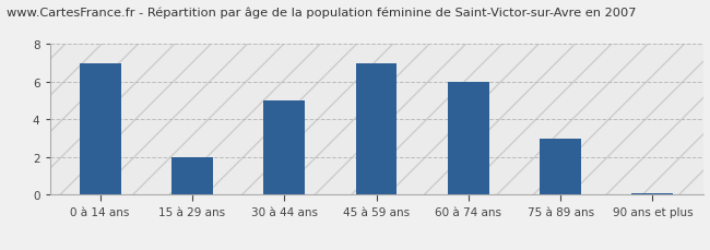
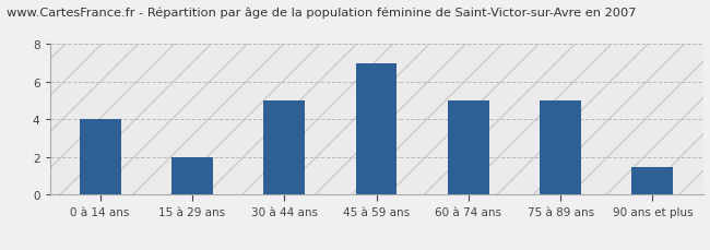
0 à 14 ans: 7.0 -> 4.0
60 à 74 ans: 6.0 -> 5.0
75 à 89 ans: 3.0 -> 5.0
90 ans et plus: 0.1 -> 1.5
